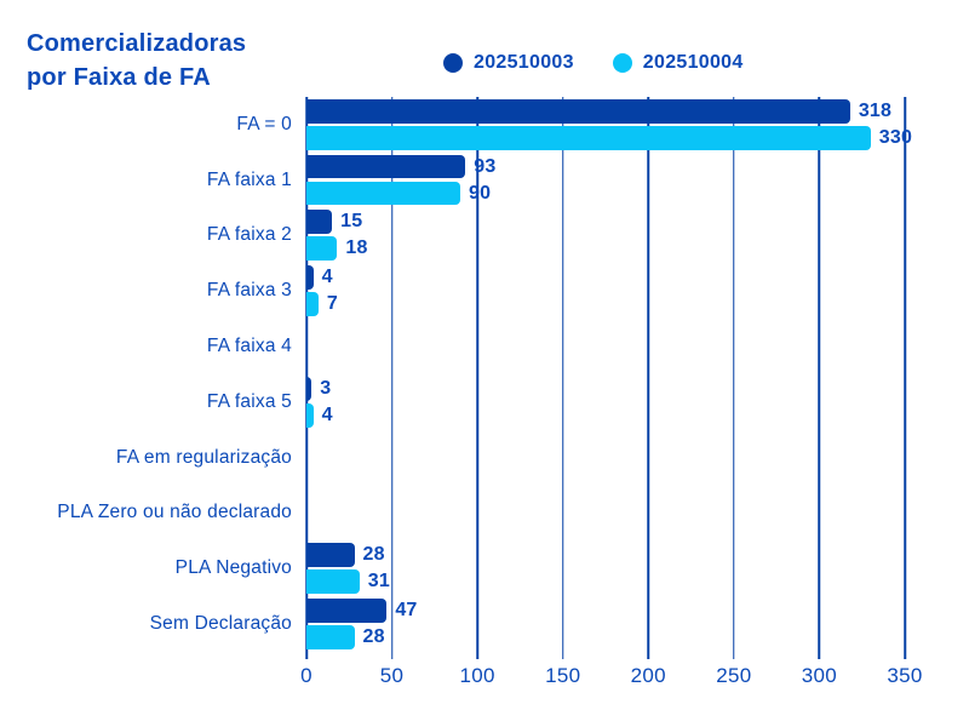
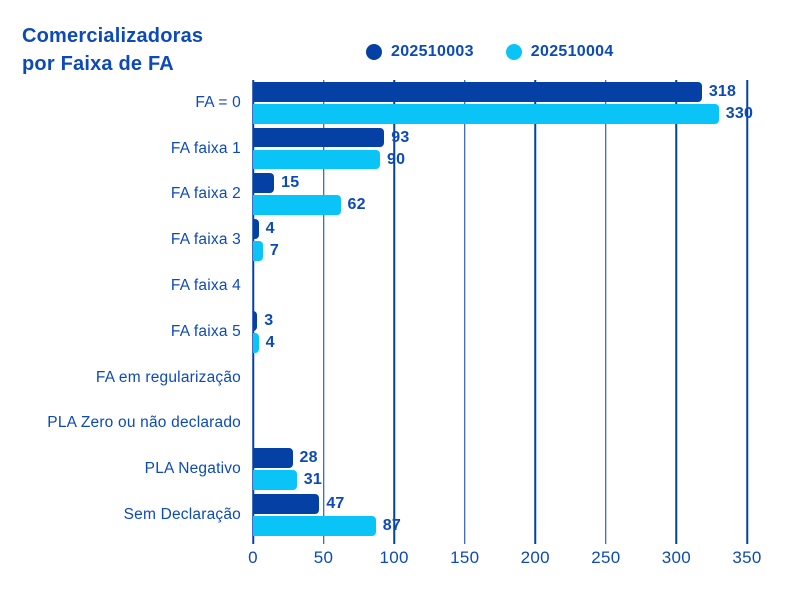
202510004/FA faixa 2: 18 -> 62
202510004/Sem Declaração: 28 -> 87
